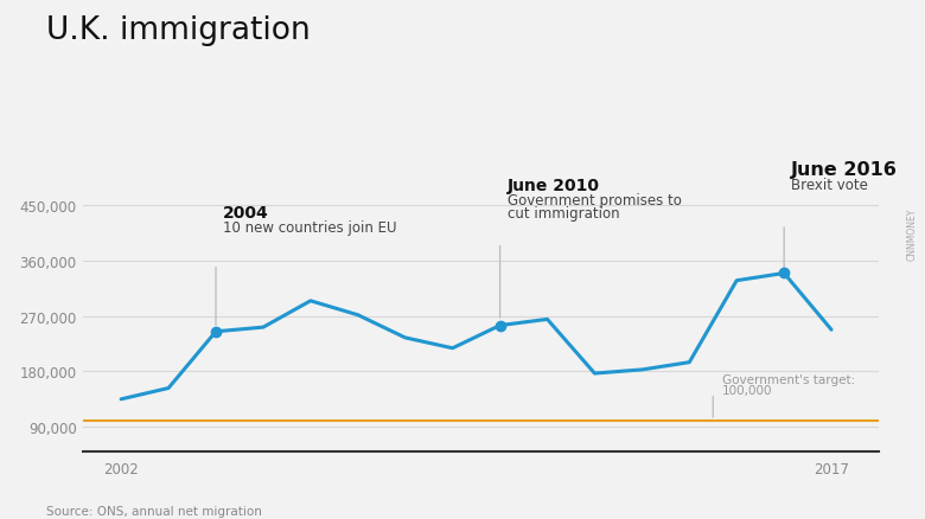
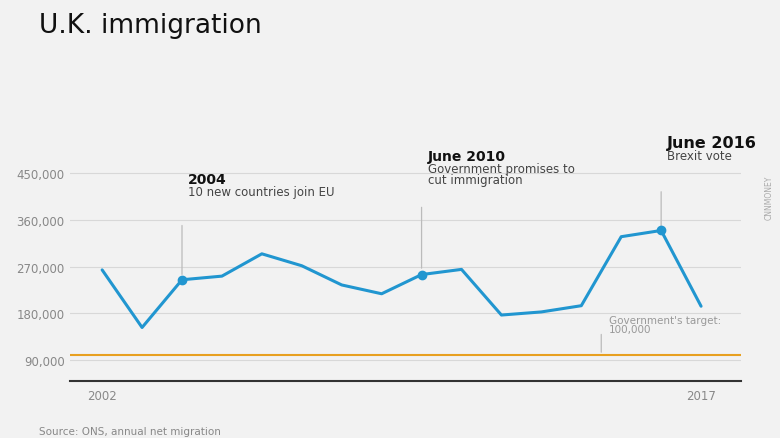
2002: 135,000 -> 264,000
2017: 248,000 -> 194,000
